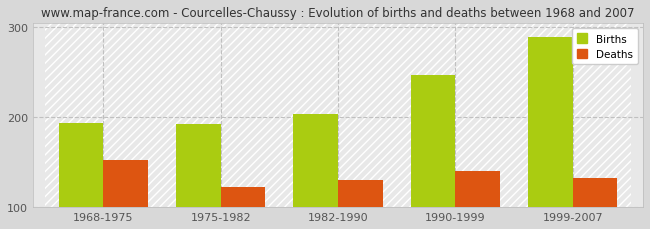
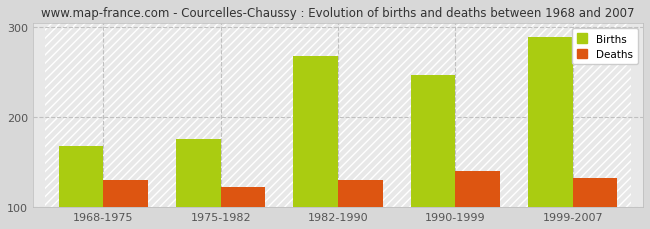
Births/1968-1975: 194 -> 168
Deaths/1968-1975: 152 -> 130
Births/1975-1982: 192 -> 176
Births/1982-1990: 204 -> 268
